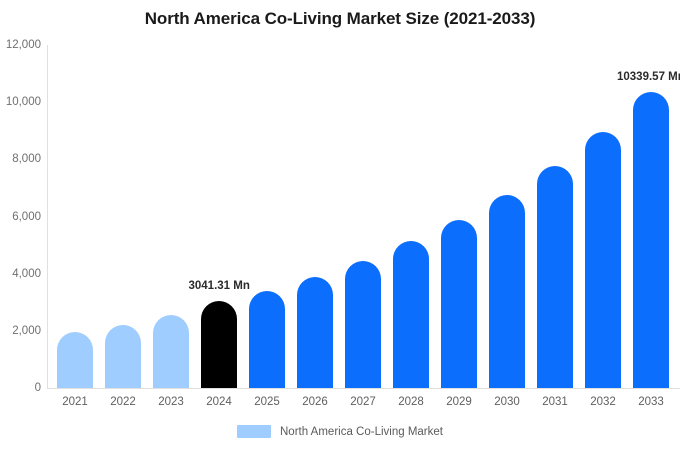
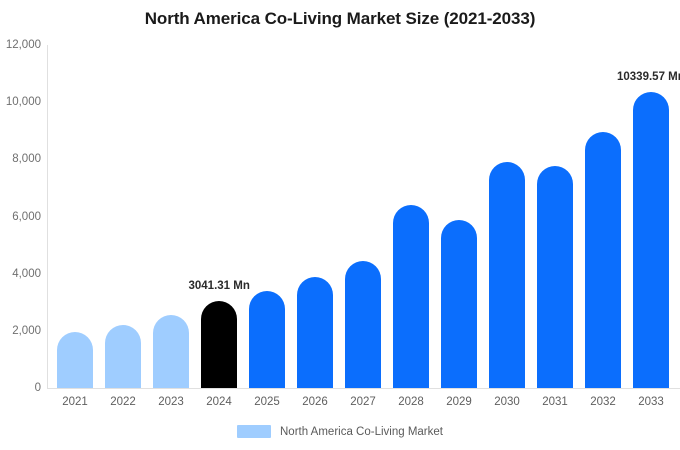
2028: 5100 -> 6400
2030: 6800 -> 7900
